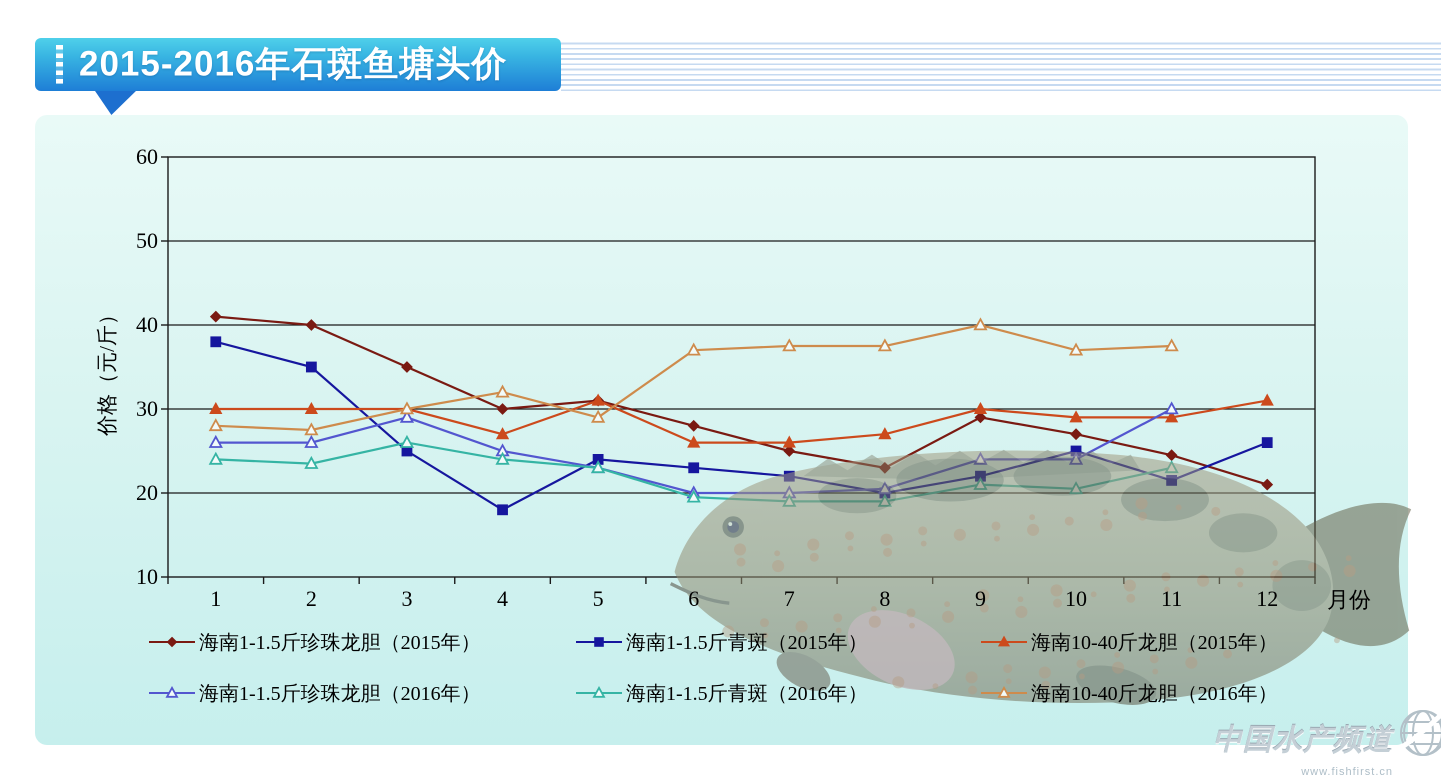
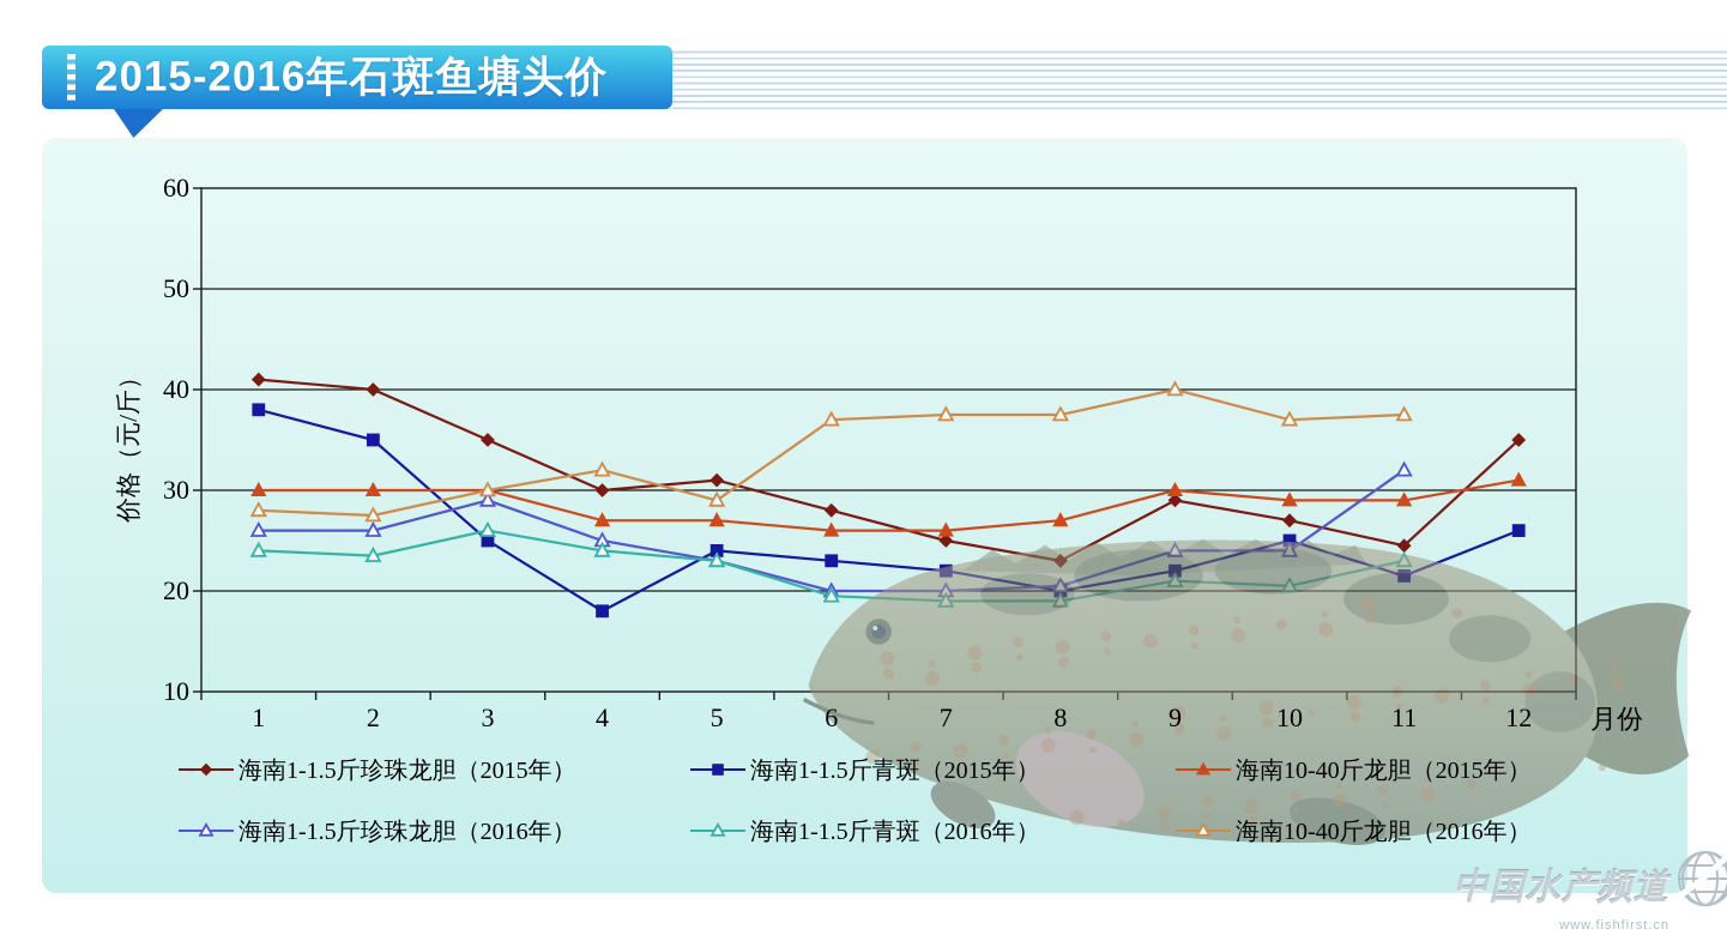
海南10-40斤龙胆（2015年）/5: 31 -> 27
海南1-1.5斤珍珠龙胆（2016年）/11: 30 -> 32
海南1-1.5斤珍珠龙胆（2015年）/12: 21 -> 35
